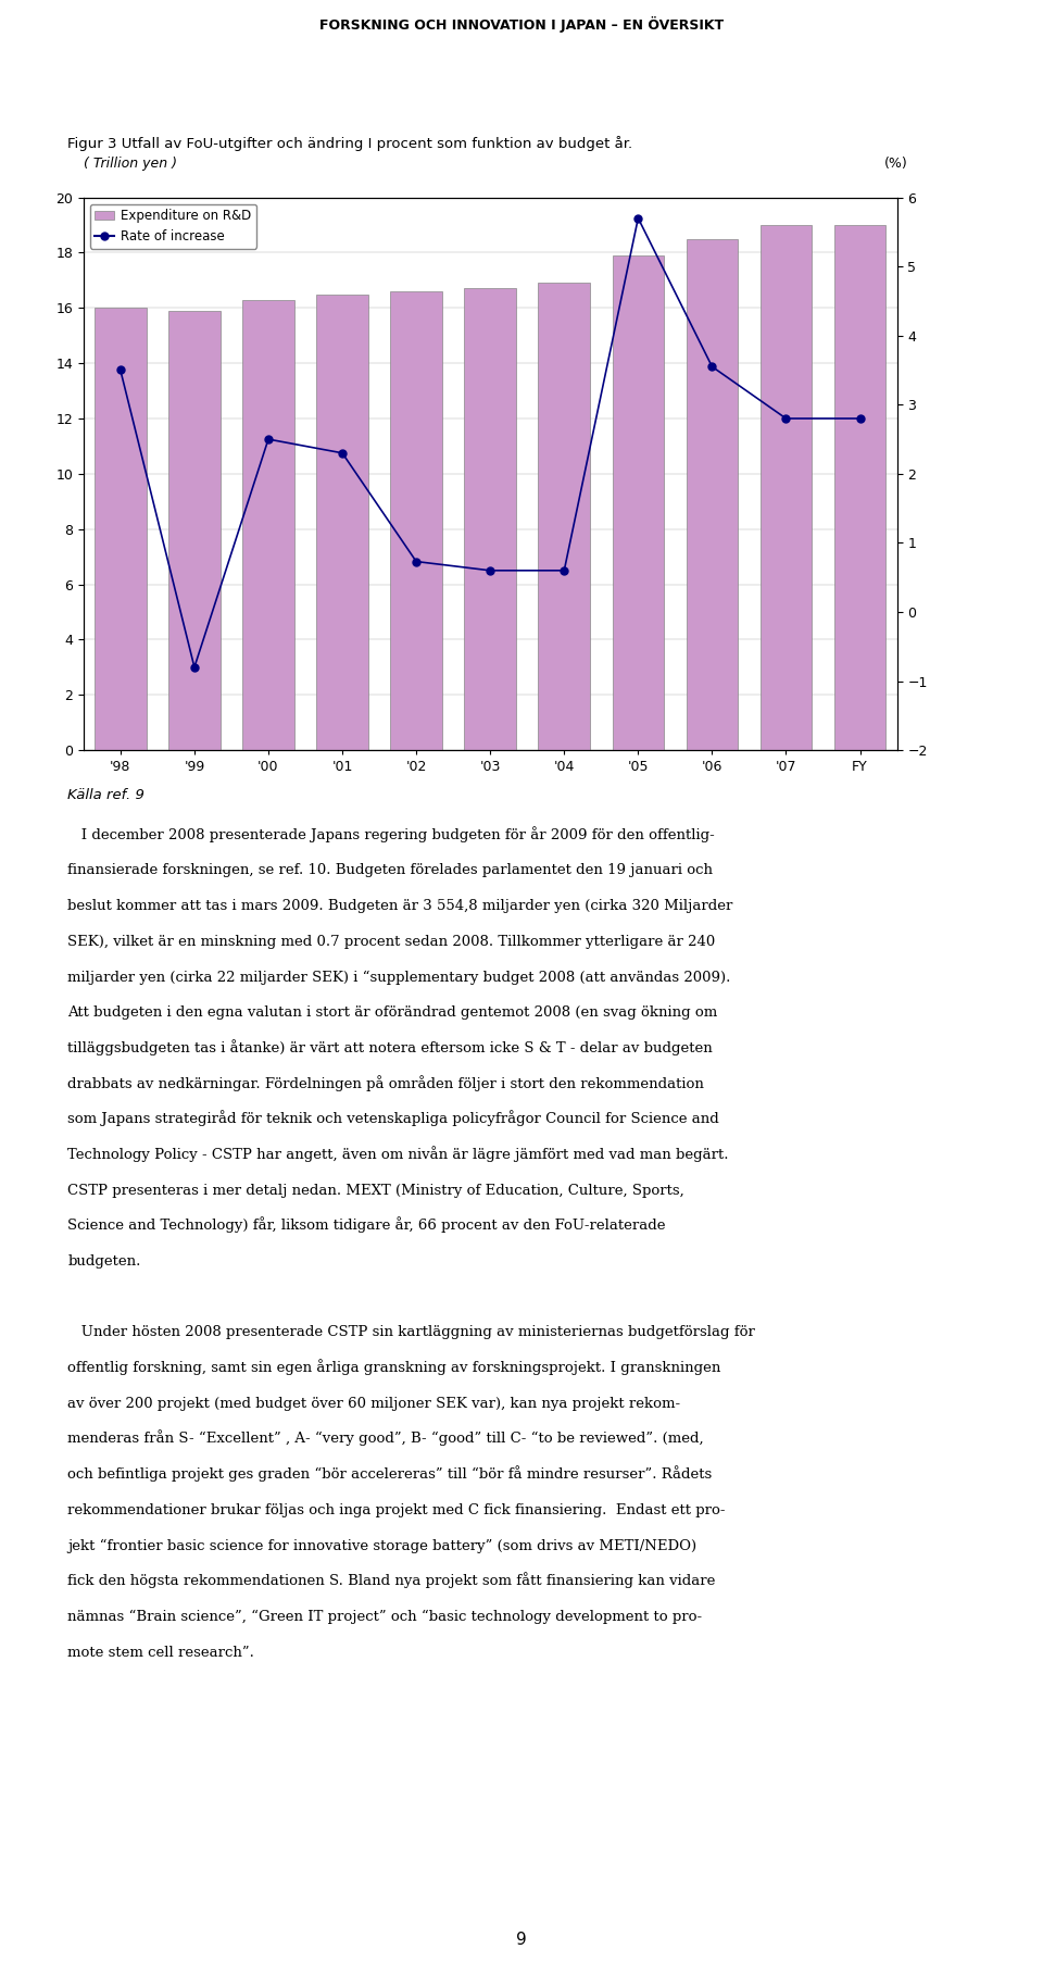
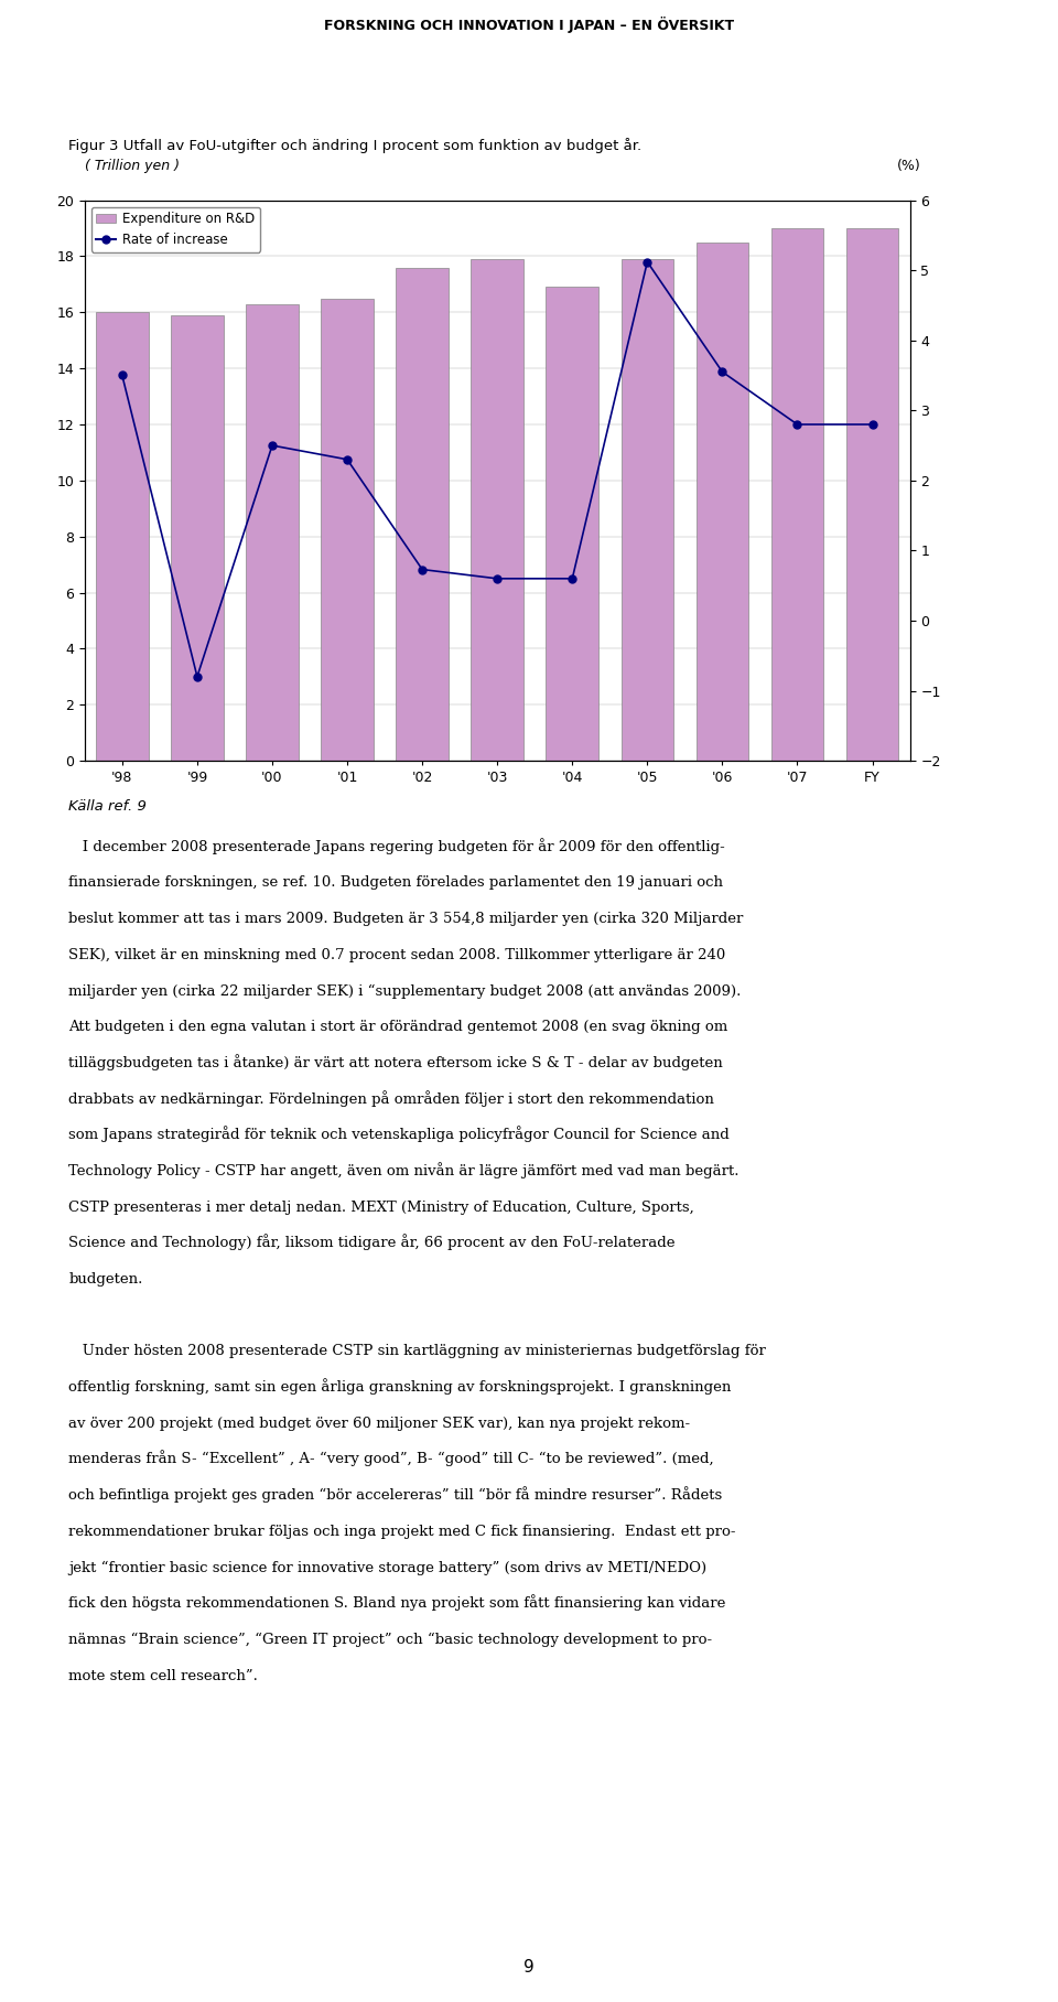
Expenditure on R&D/'02: 16.6 -> 17.6
Expenditure on R&D/'03: 16.7 -> 17.9
Rate of increase/'05: 5.70 -> 5.12
